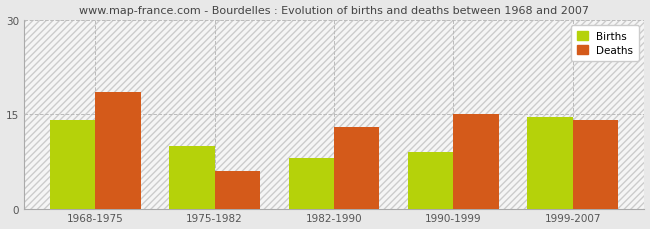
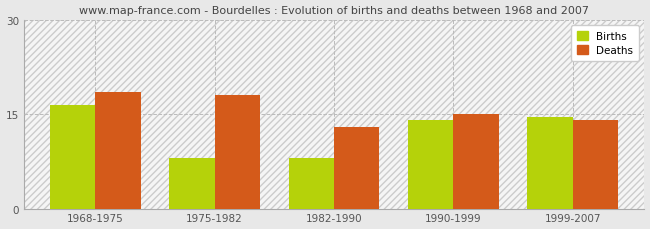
Births/1968-1975: 14.0 -> 16.5
Births/1975-1982: 10.0 -> 8.0
Deaths/1975-1982: 6.0 -> 18.0
Births/1990-1999: 9.0 -> 14.0
